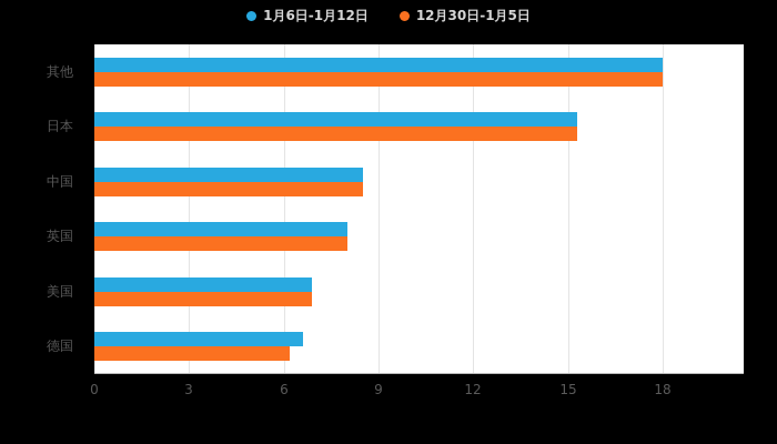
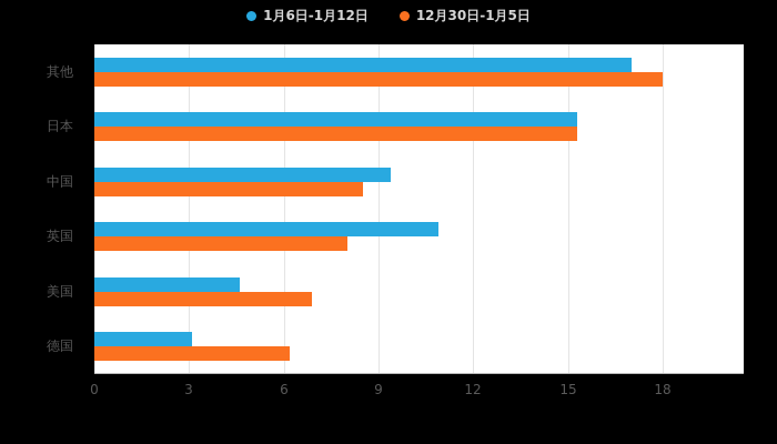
1月6日-1月12日/其他: 18.0 -> 17.0
1月6日-1月12日/中国: 8.5 -> 9.4
1月6日-1月12日/英国: 8.0 -> 10.9
1月6日-1月12日/美国: 6.9 -> 4.6
1月6日-1月12日/德国: 6.6 -> 3.1
